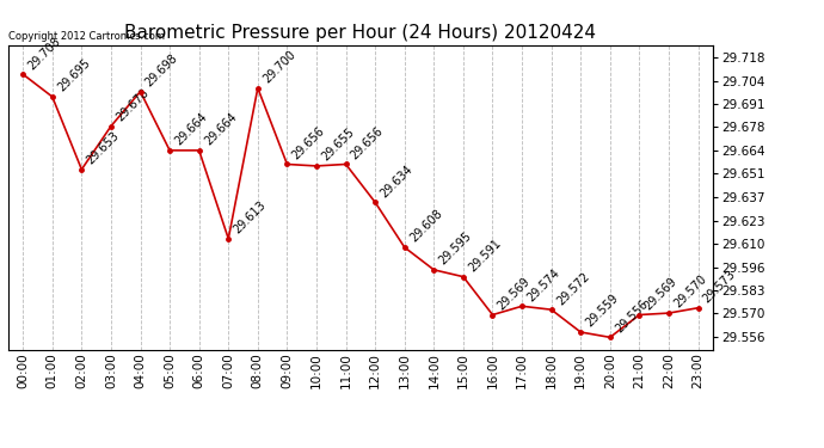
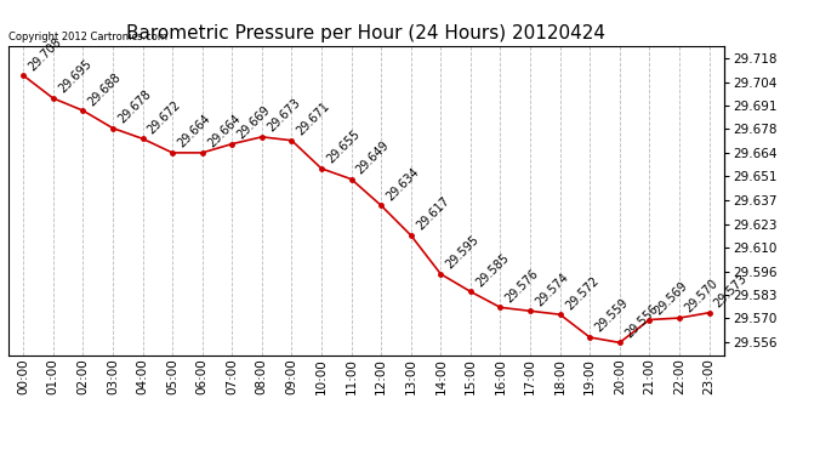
02:00: 29.653 -> 29.688
04:00: 29.698 -> 29.672
07:00: 29.613 -> 29.669
08:00: 29.700 -> 29.673
09:00: 29.656 -> 29.671
11:00: 29.656 -> 29.649
13:00: 29.608 -> 29.617
15:00: 29.591 -> 29.585
16:00: 29.569 -> 29.576
